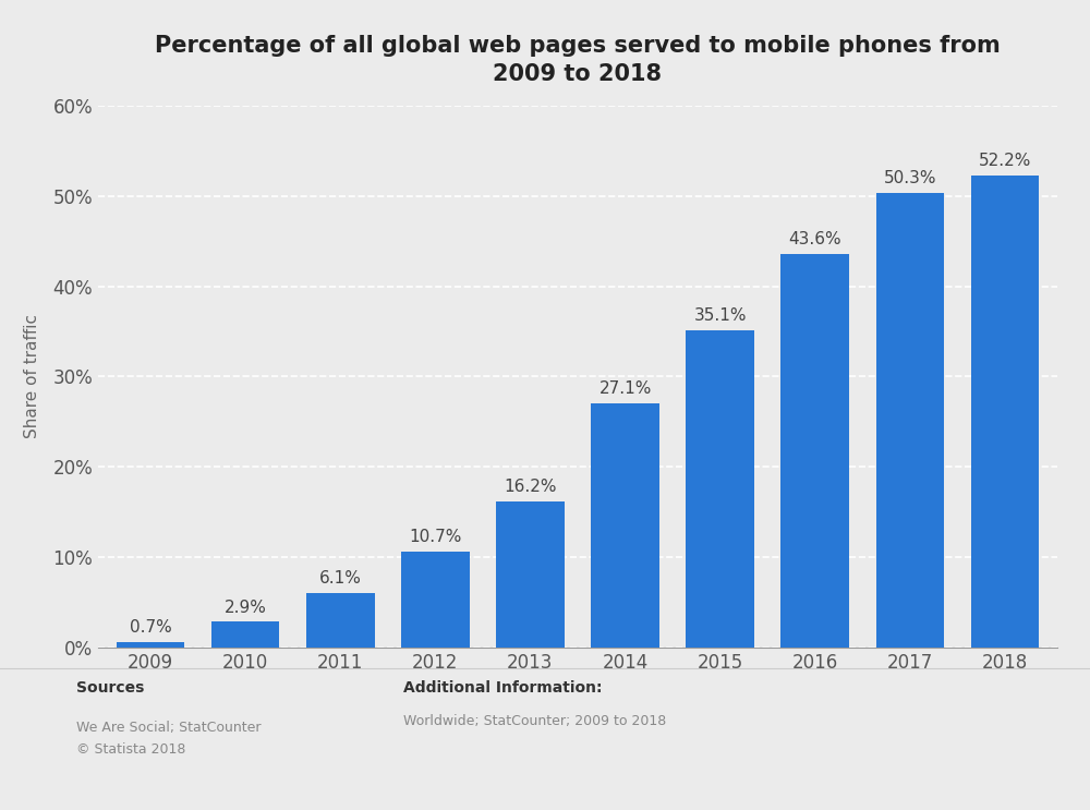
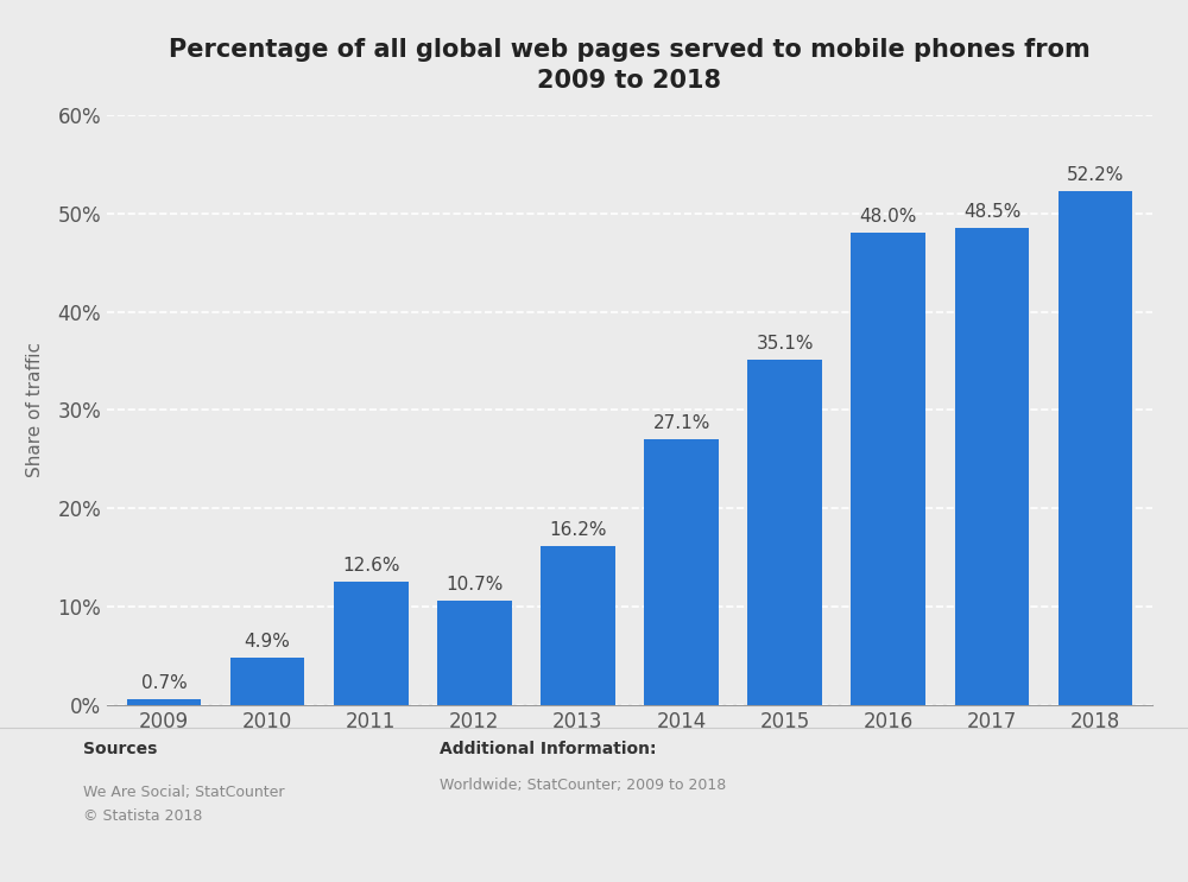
2010: 2.9% -> 4.9%
2011: 6.1% -> 12.6%
2016: 43.6% -> 48.0%
2017: 50.3% -> 48.5%
